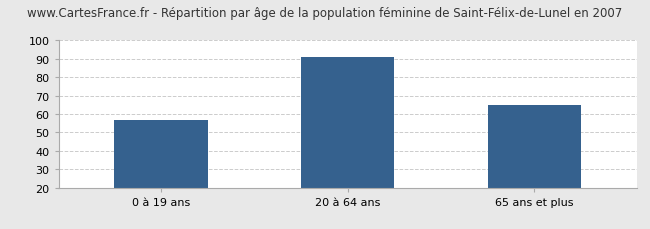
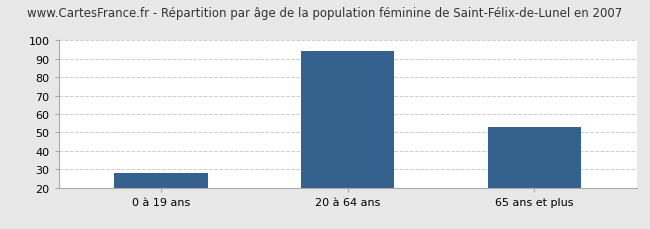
0 à 19 ans: 57 -> 28
20 à 64 ans: 91 -> 94
65 ans et plus: 65 -> 53
